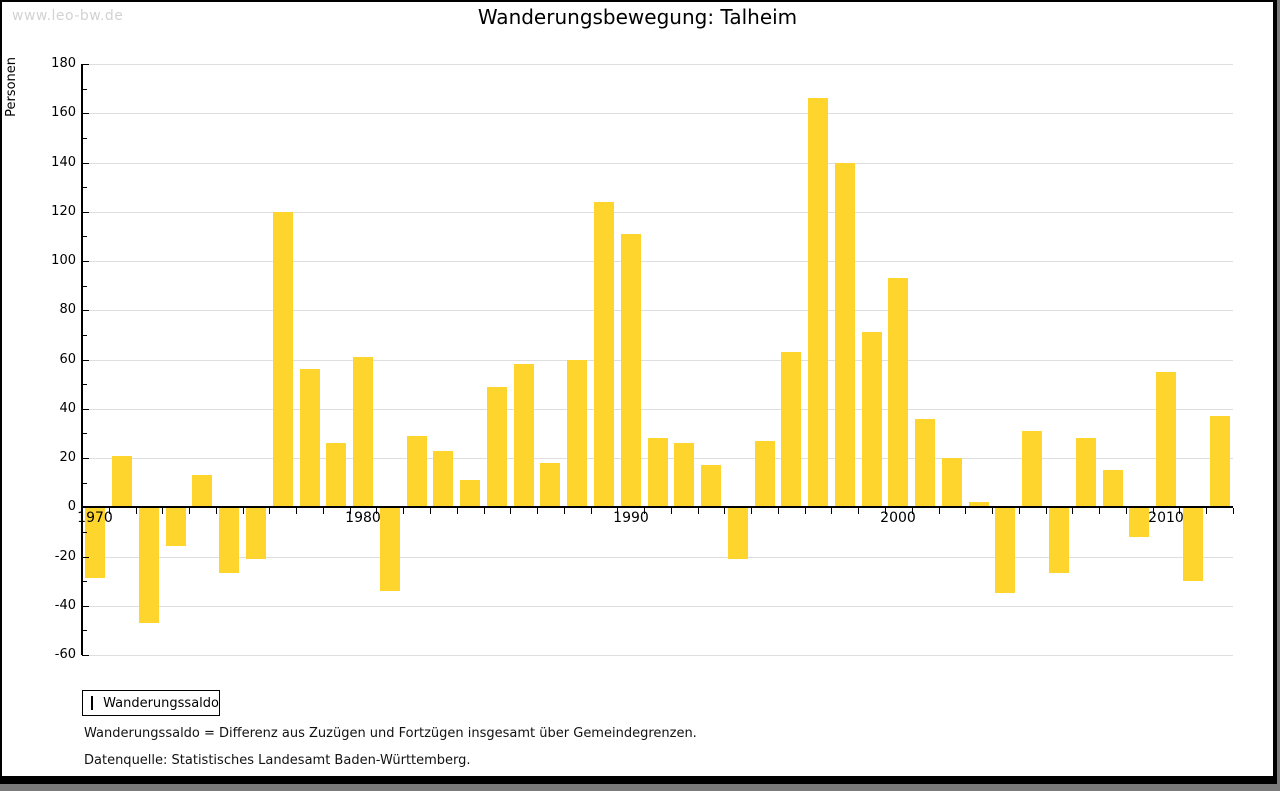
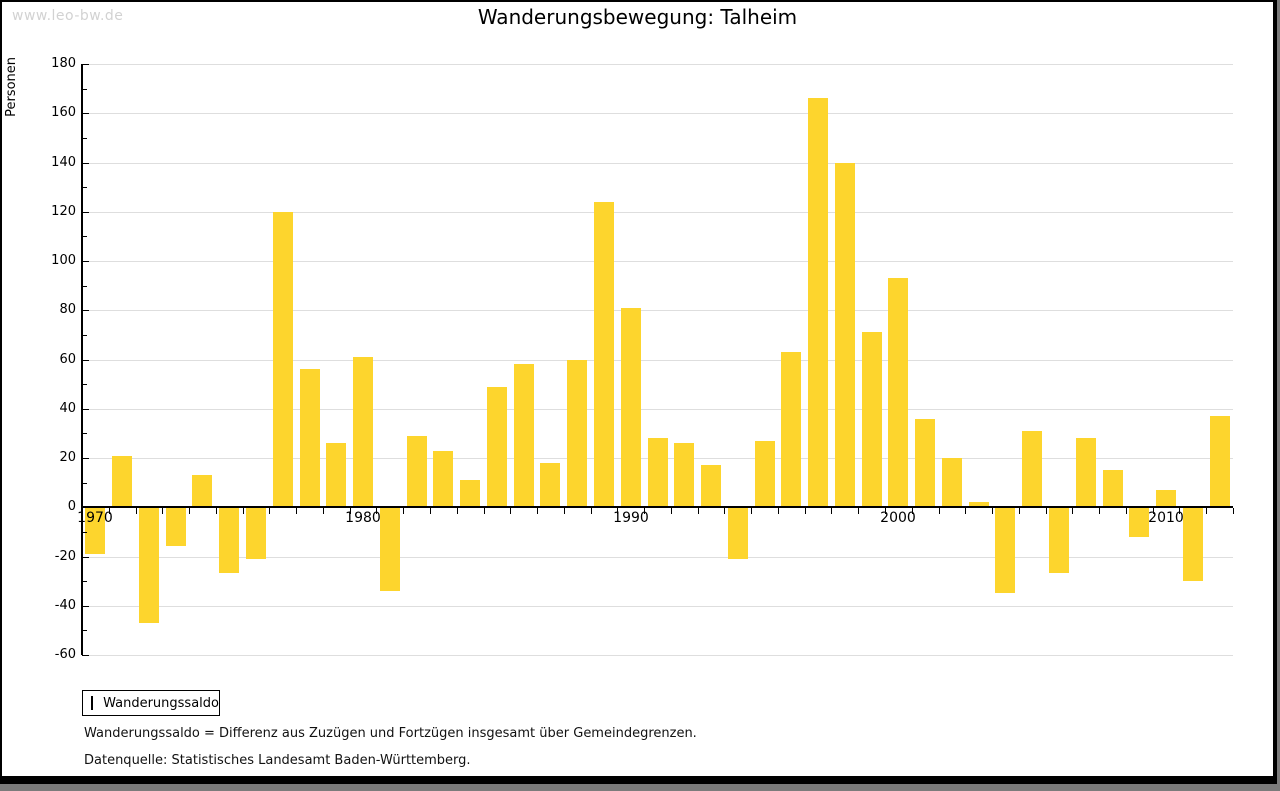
1970: -29 -> -19
1990: 111 -> 81
2010: 55 -> 7
